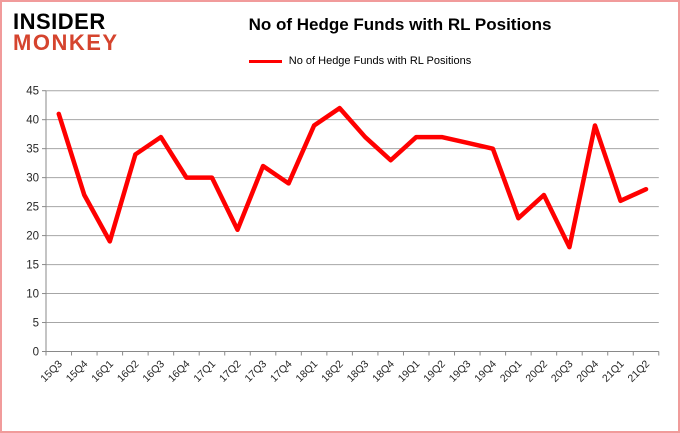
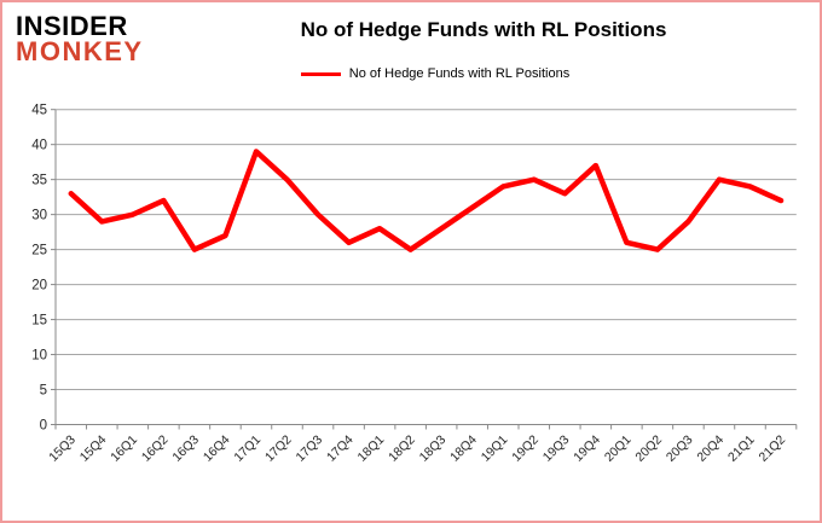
15Q3: 41 -> 33
15Q4: 27 -> 29
16Q1: 19 -> 30
16Q2: 34 -> 32
16Q3: 37 -> 25
16Q4: 30 -> 27
17Q1: 30 -> 39
17Q2: 21 -> 35
17Q3: 32 -> 30
17Q4: 29 -> 26
18Q1: 39 -> 28
18Q2: 42 -> 25
18Q3: 37 -> 28
18Q4: 33 -> 31
19Q1: 37 -> 34
19Q2: 37 -> 35
19Q3: 36 -> 33
19Q4: 35 -> 37
20Q1: 23 -> 26
20Q2: 27 -> 25
20Q3: 18 -> 29
20Q4: 39 -> 35
21Q1: 26 -> 34
21Q2: 28 -> 32
